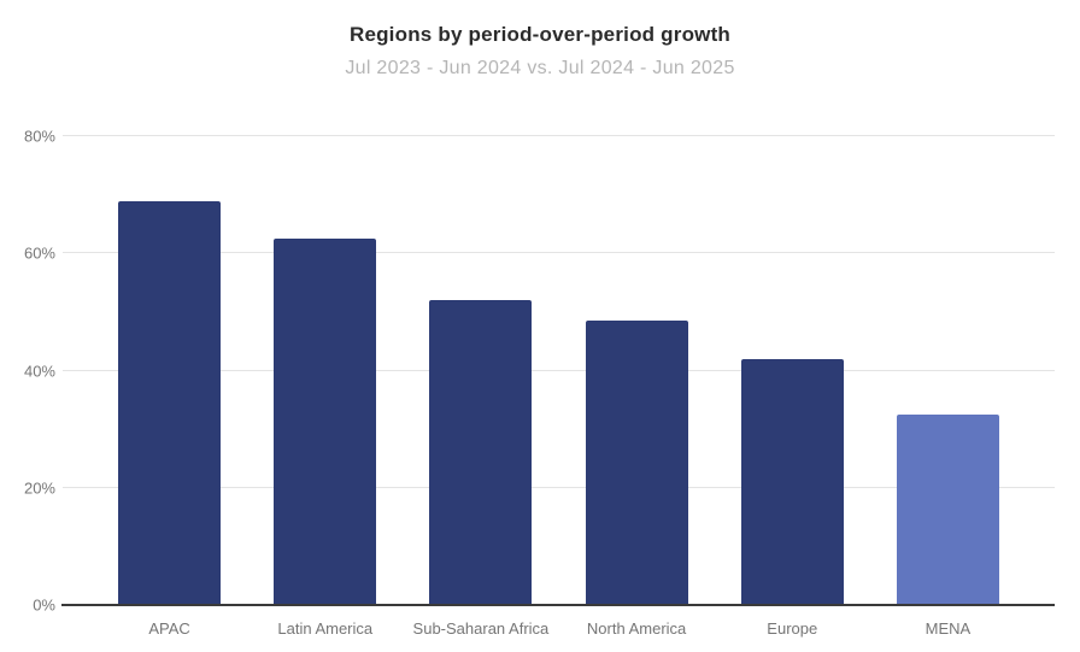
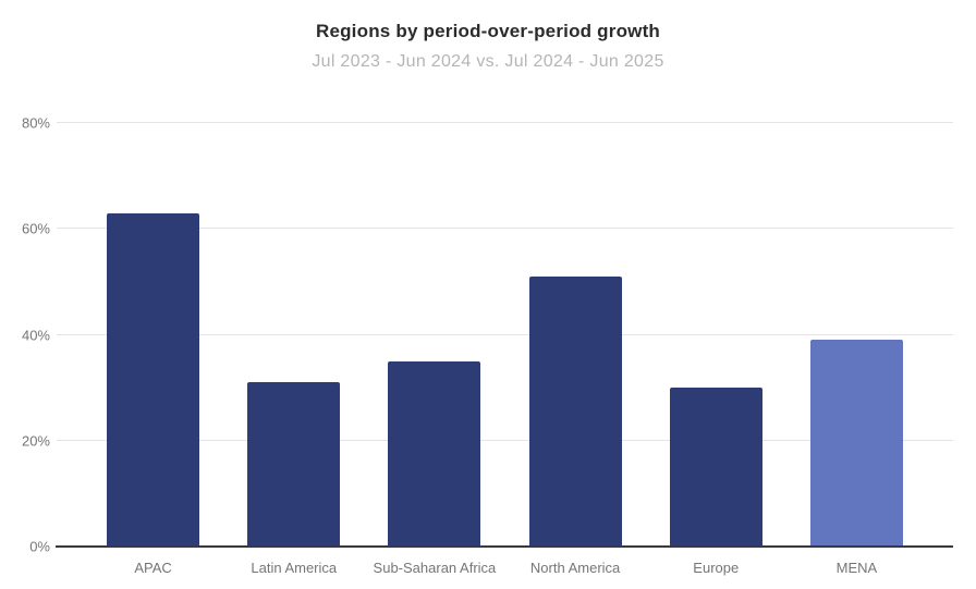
APAC: 69% -> 63%
Latin America: 62% -> 31%
Sub-Saharan Africa: 52% -> 35%
North America: 48% -> 51%
Europe: 42% -> 30%
MENA: 32% -> 39%
